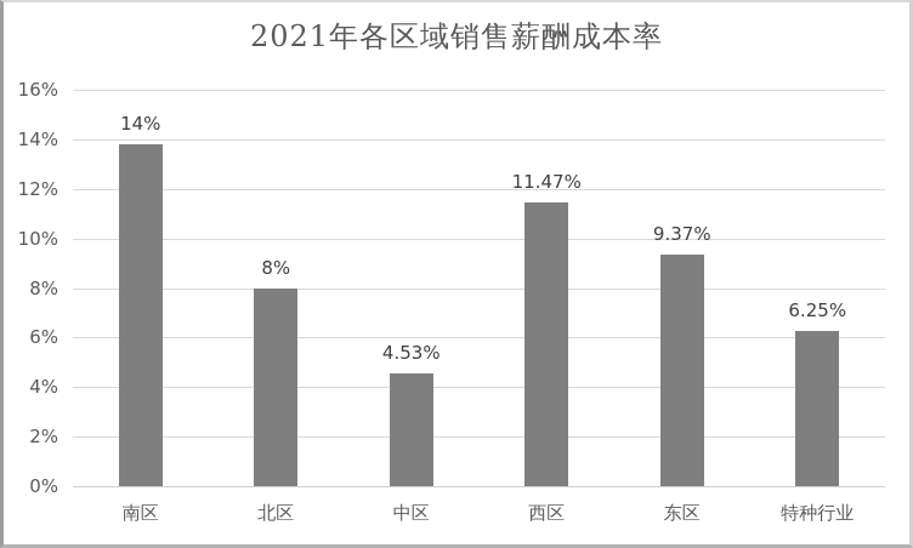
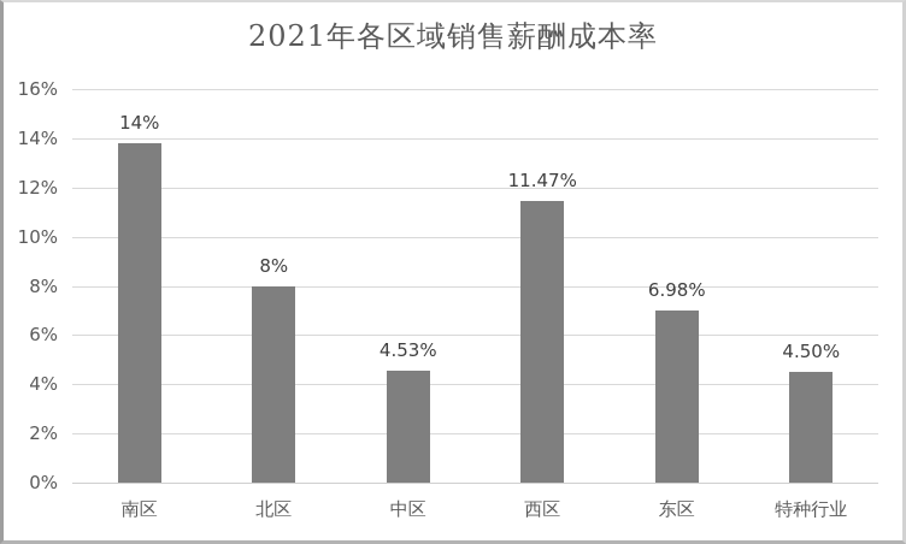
东区: 9.37% -> 6.98%
特种行业: 6.25% -> 4.50%
